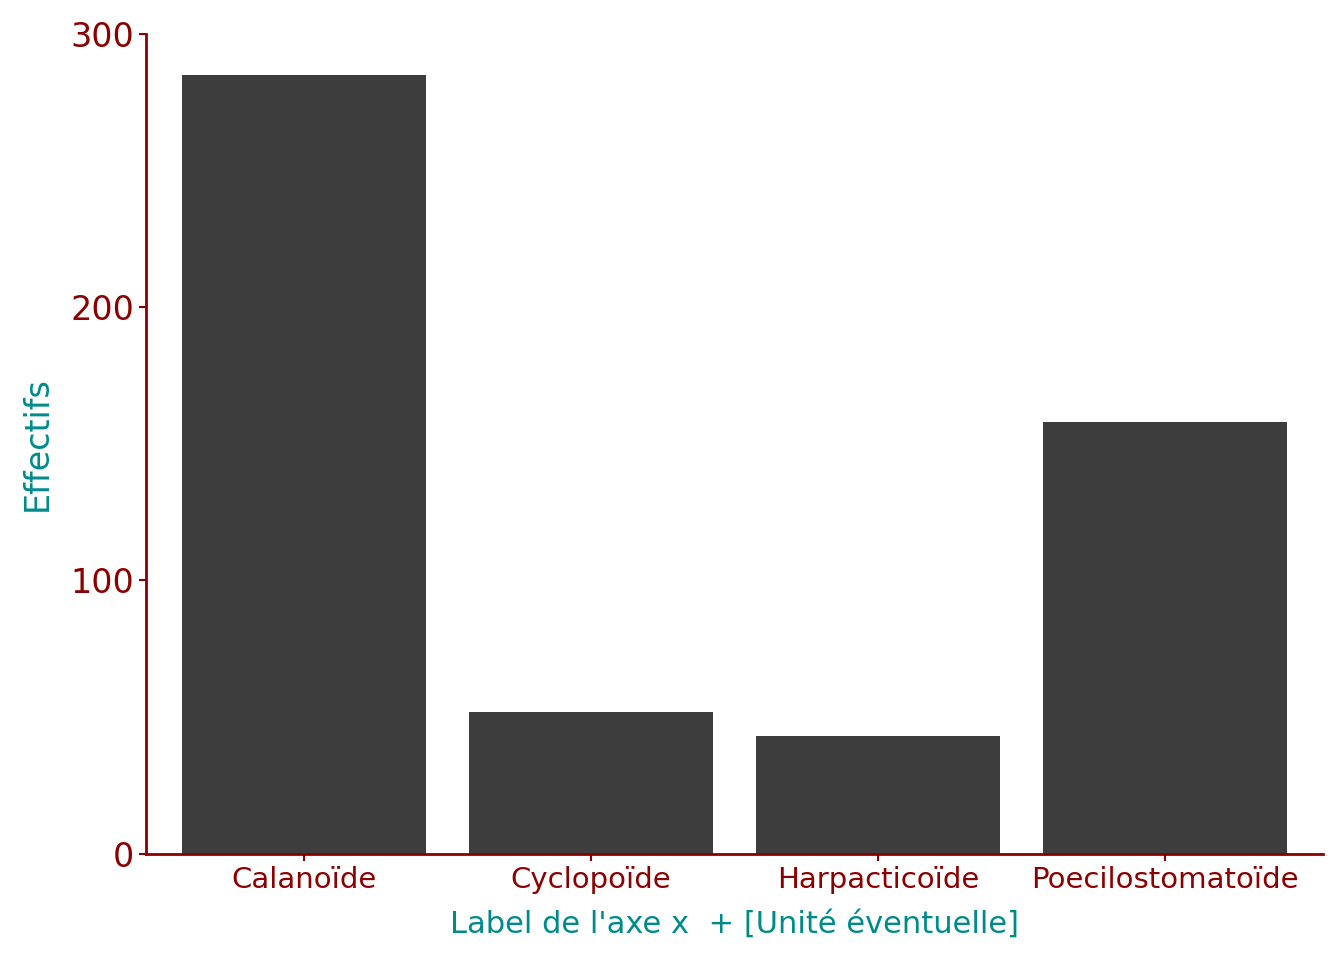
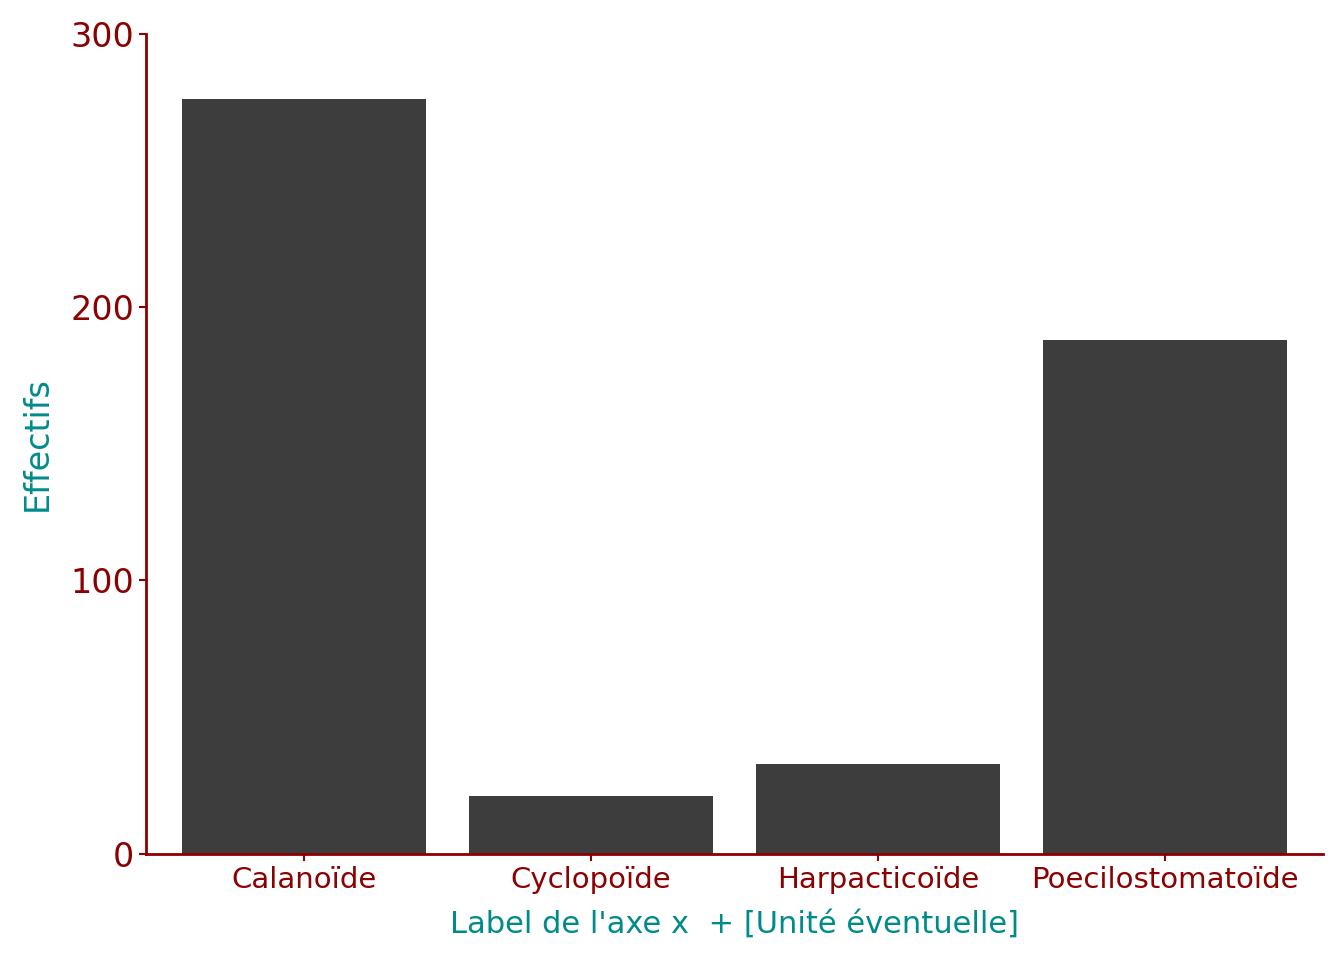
Calanoïde: 285 -> 276
Cyclopoïde: 52 -> 21
Harpacticoïde: 43 -> 33
Poecilostomatoïde: 158 -> 188
